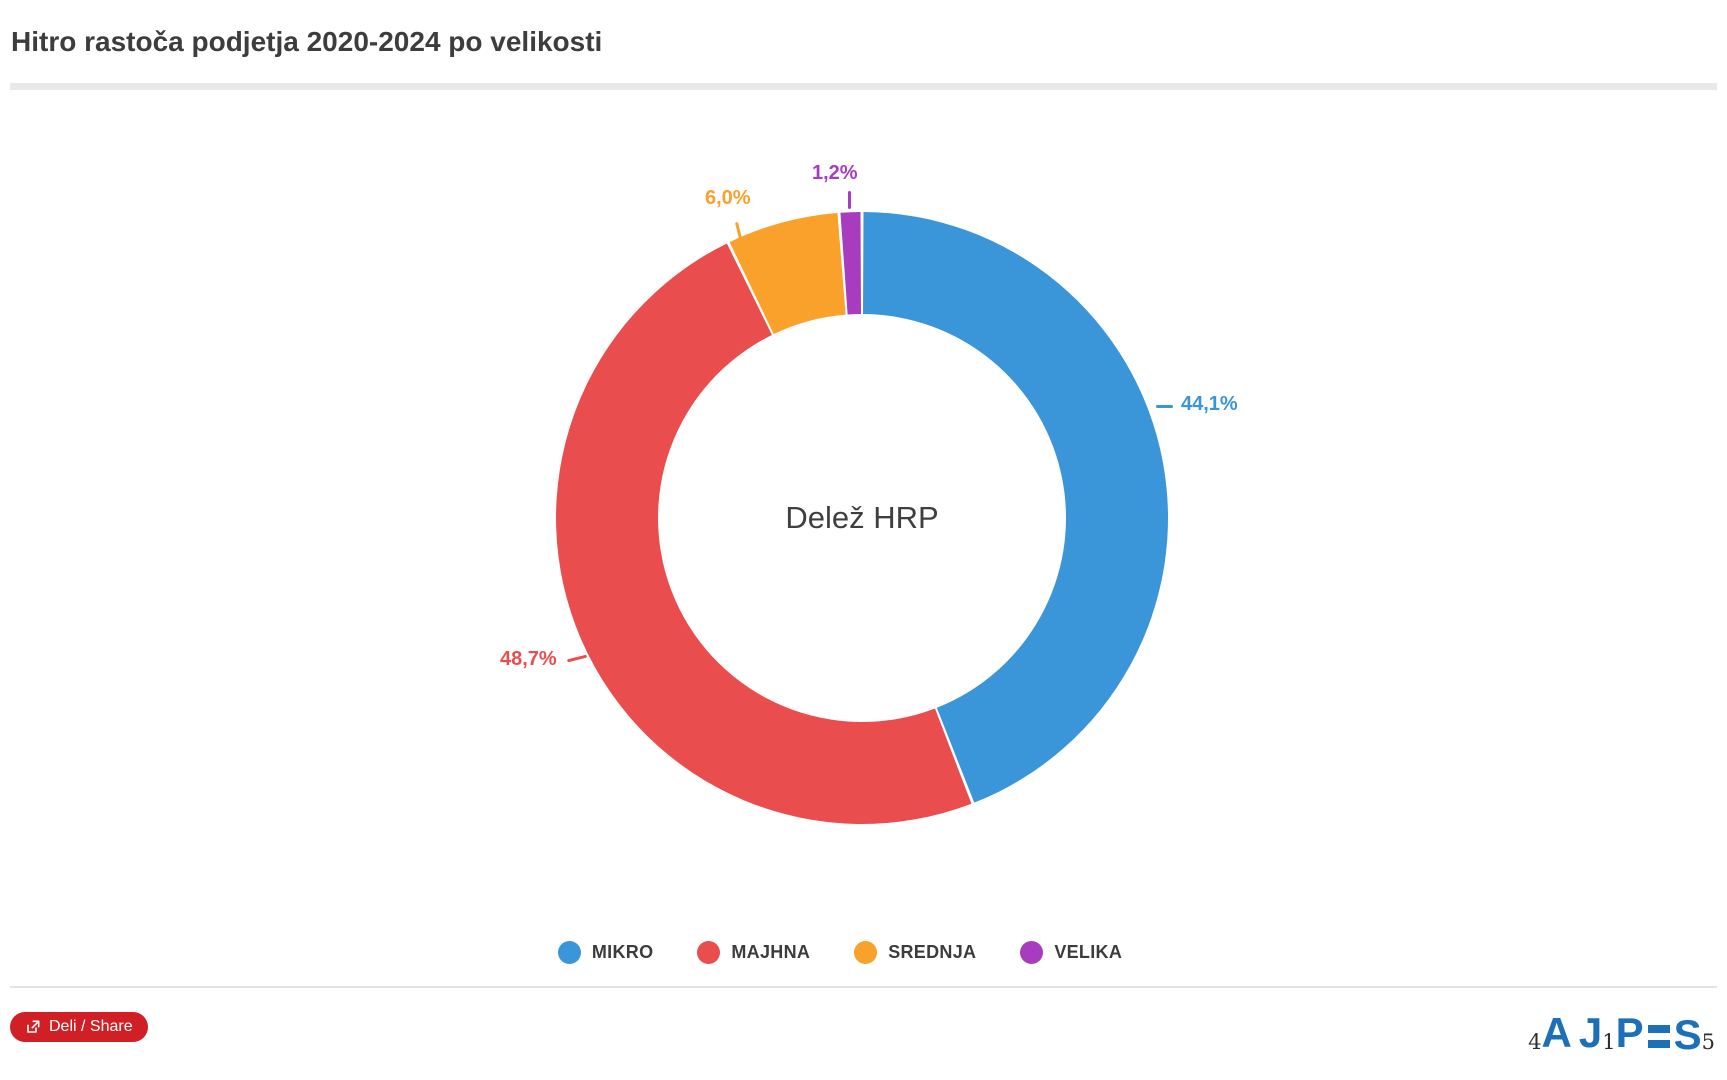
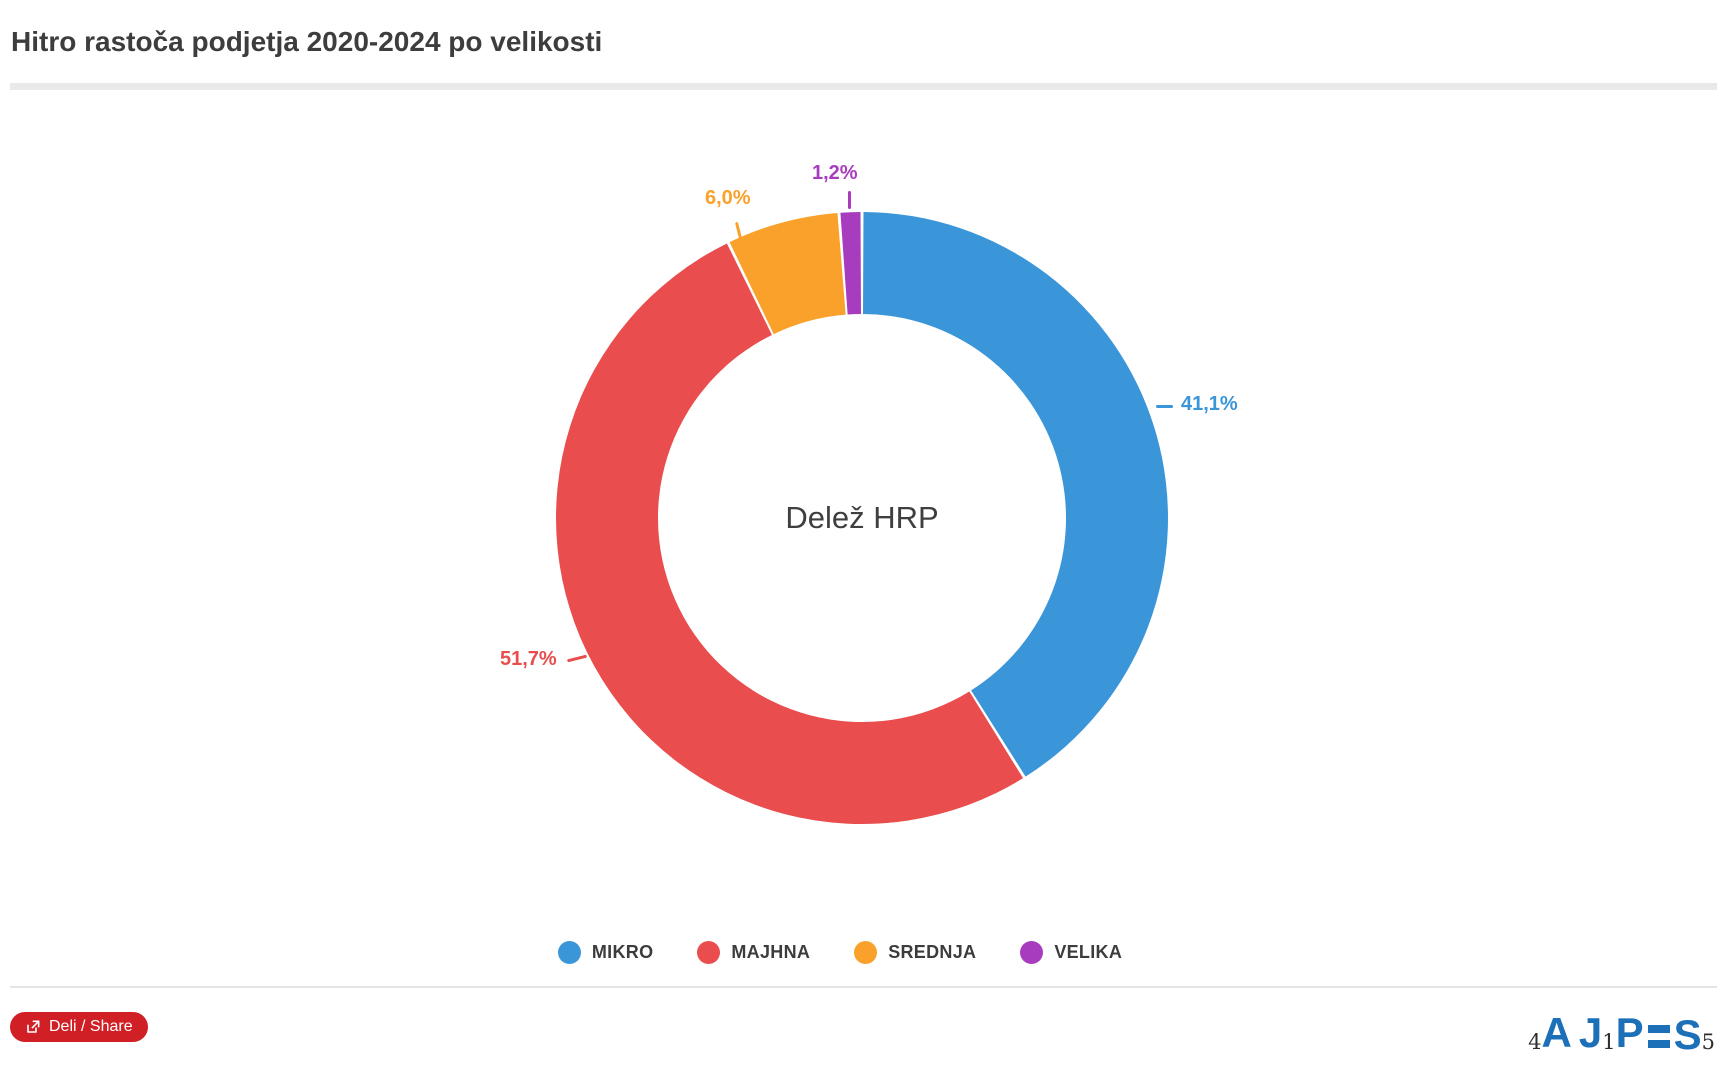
MIKRO: 44,1% -> 41,1%
MAJHNA: 48,7% -> 51,7%
